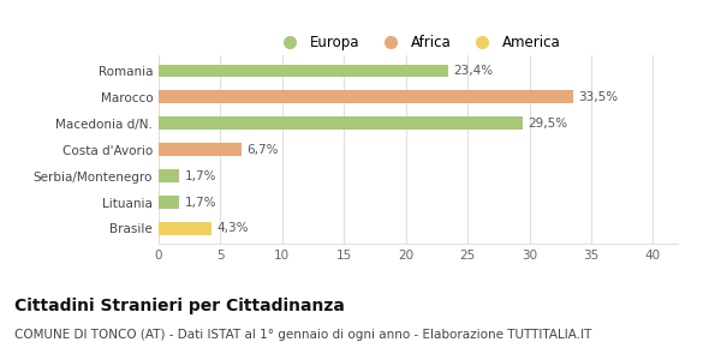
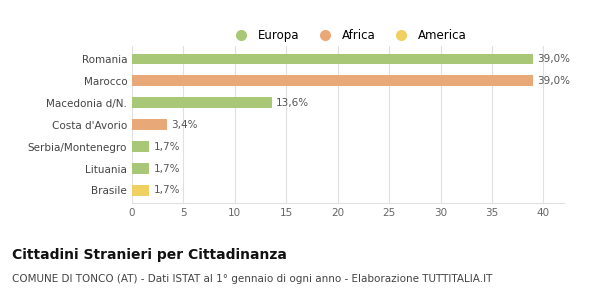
Romania: 23,4% -> 39,0%
Marocco: 33,5% -> 39,0%
Macedonia d/N.: 29,5% -> 13,6%
Costa d'Avorio: 6,7% -> 3,4%
Brasile: 4,3% -> 1,7%
